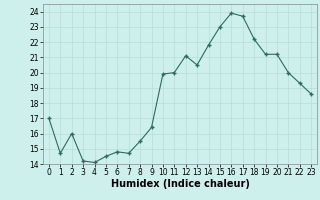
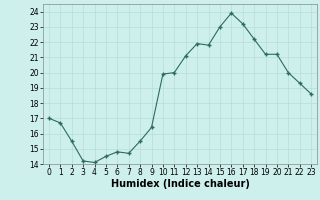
1: 14.7 -> 16.7
2: 16.0 -> 15.5
13: 20.5 -> 21.9
17: 23.7 -> 23.2
